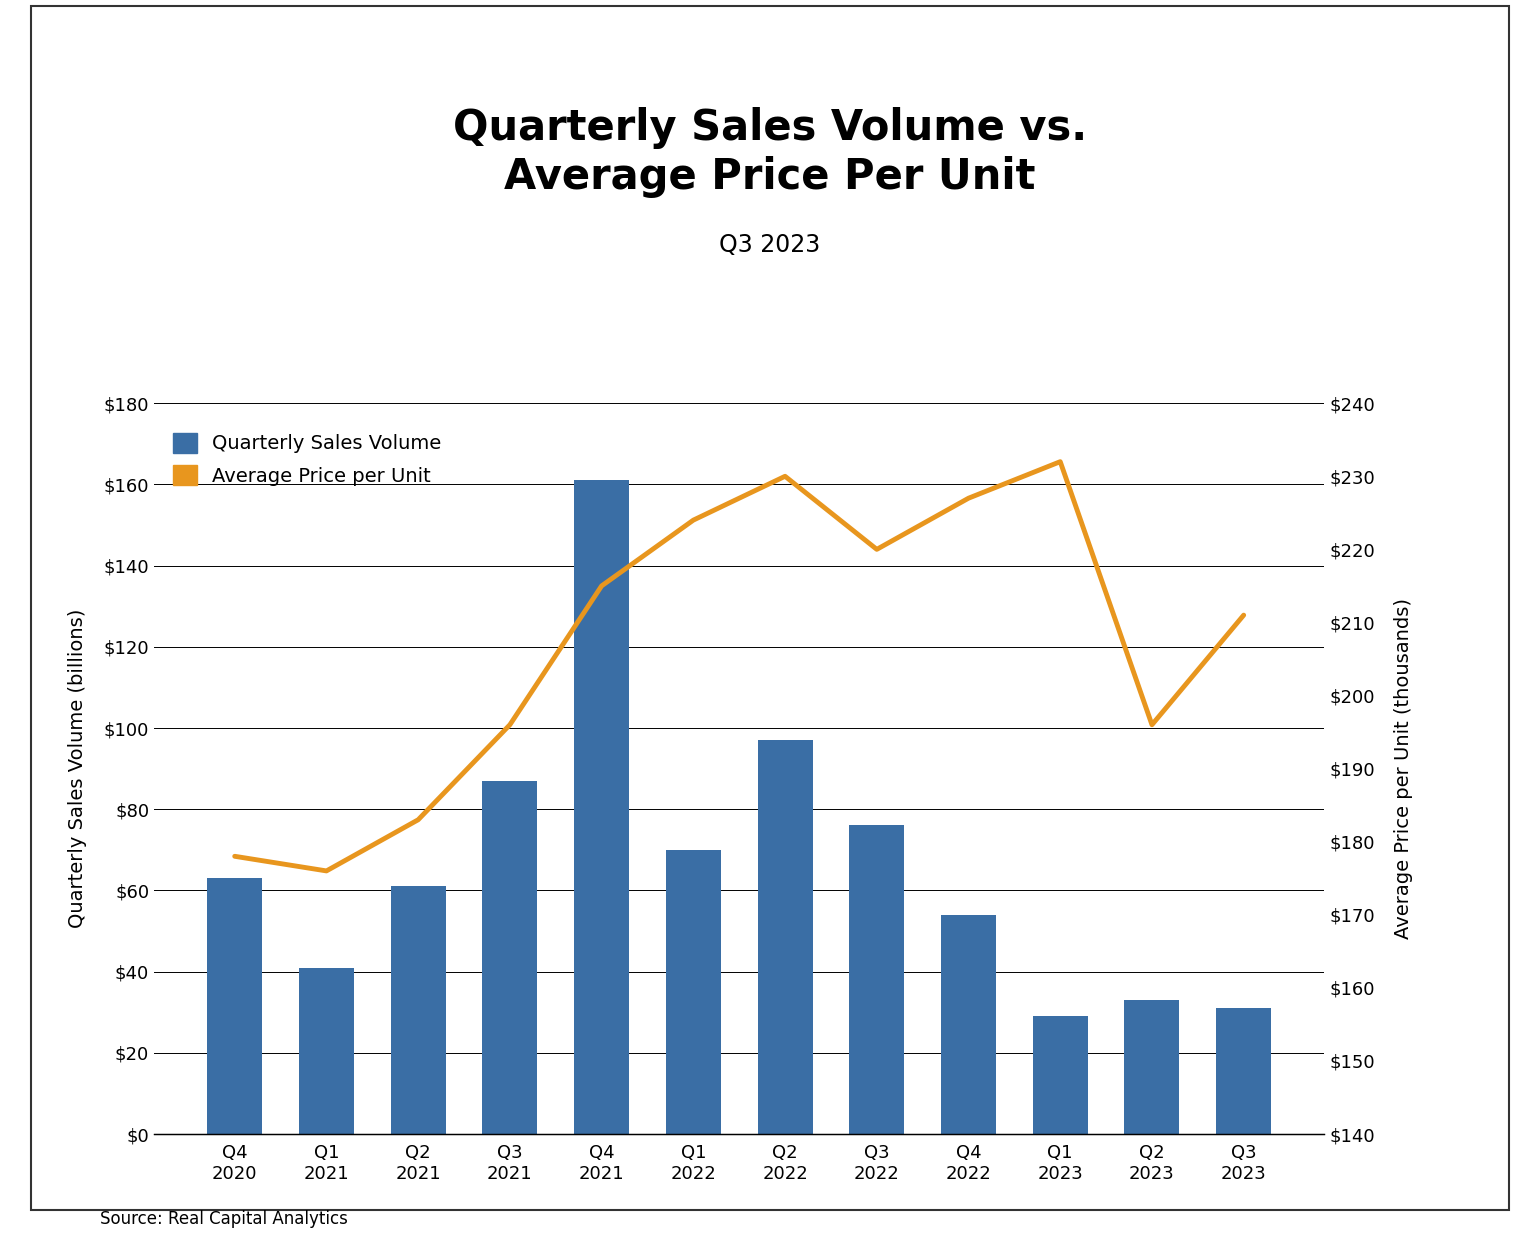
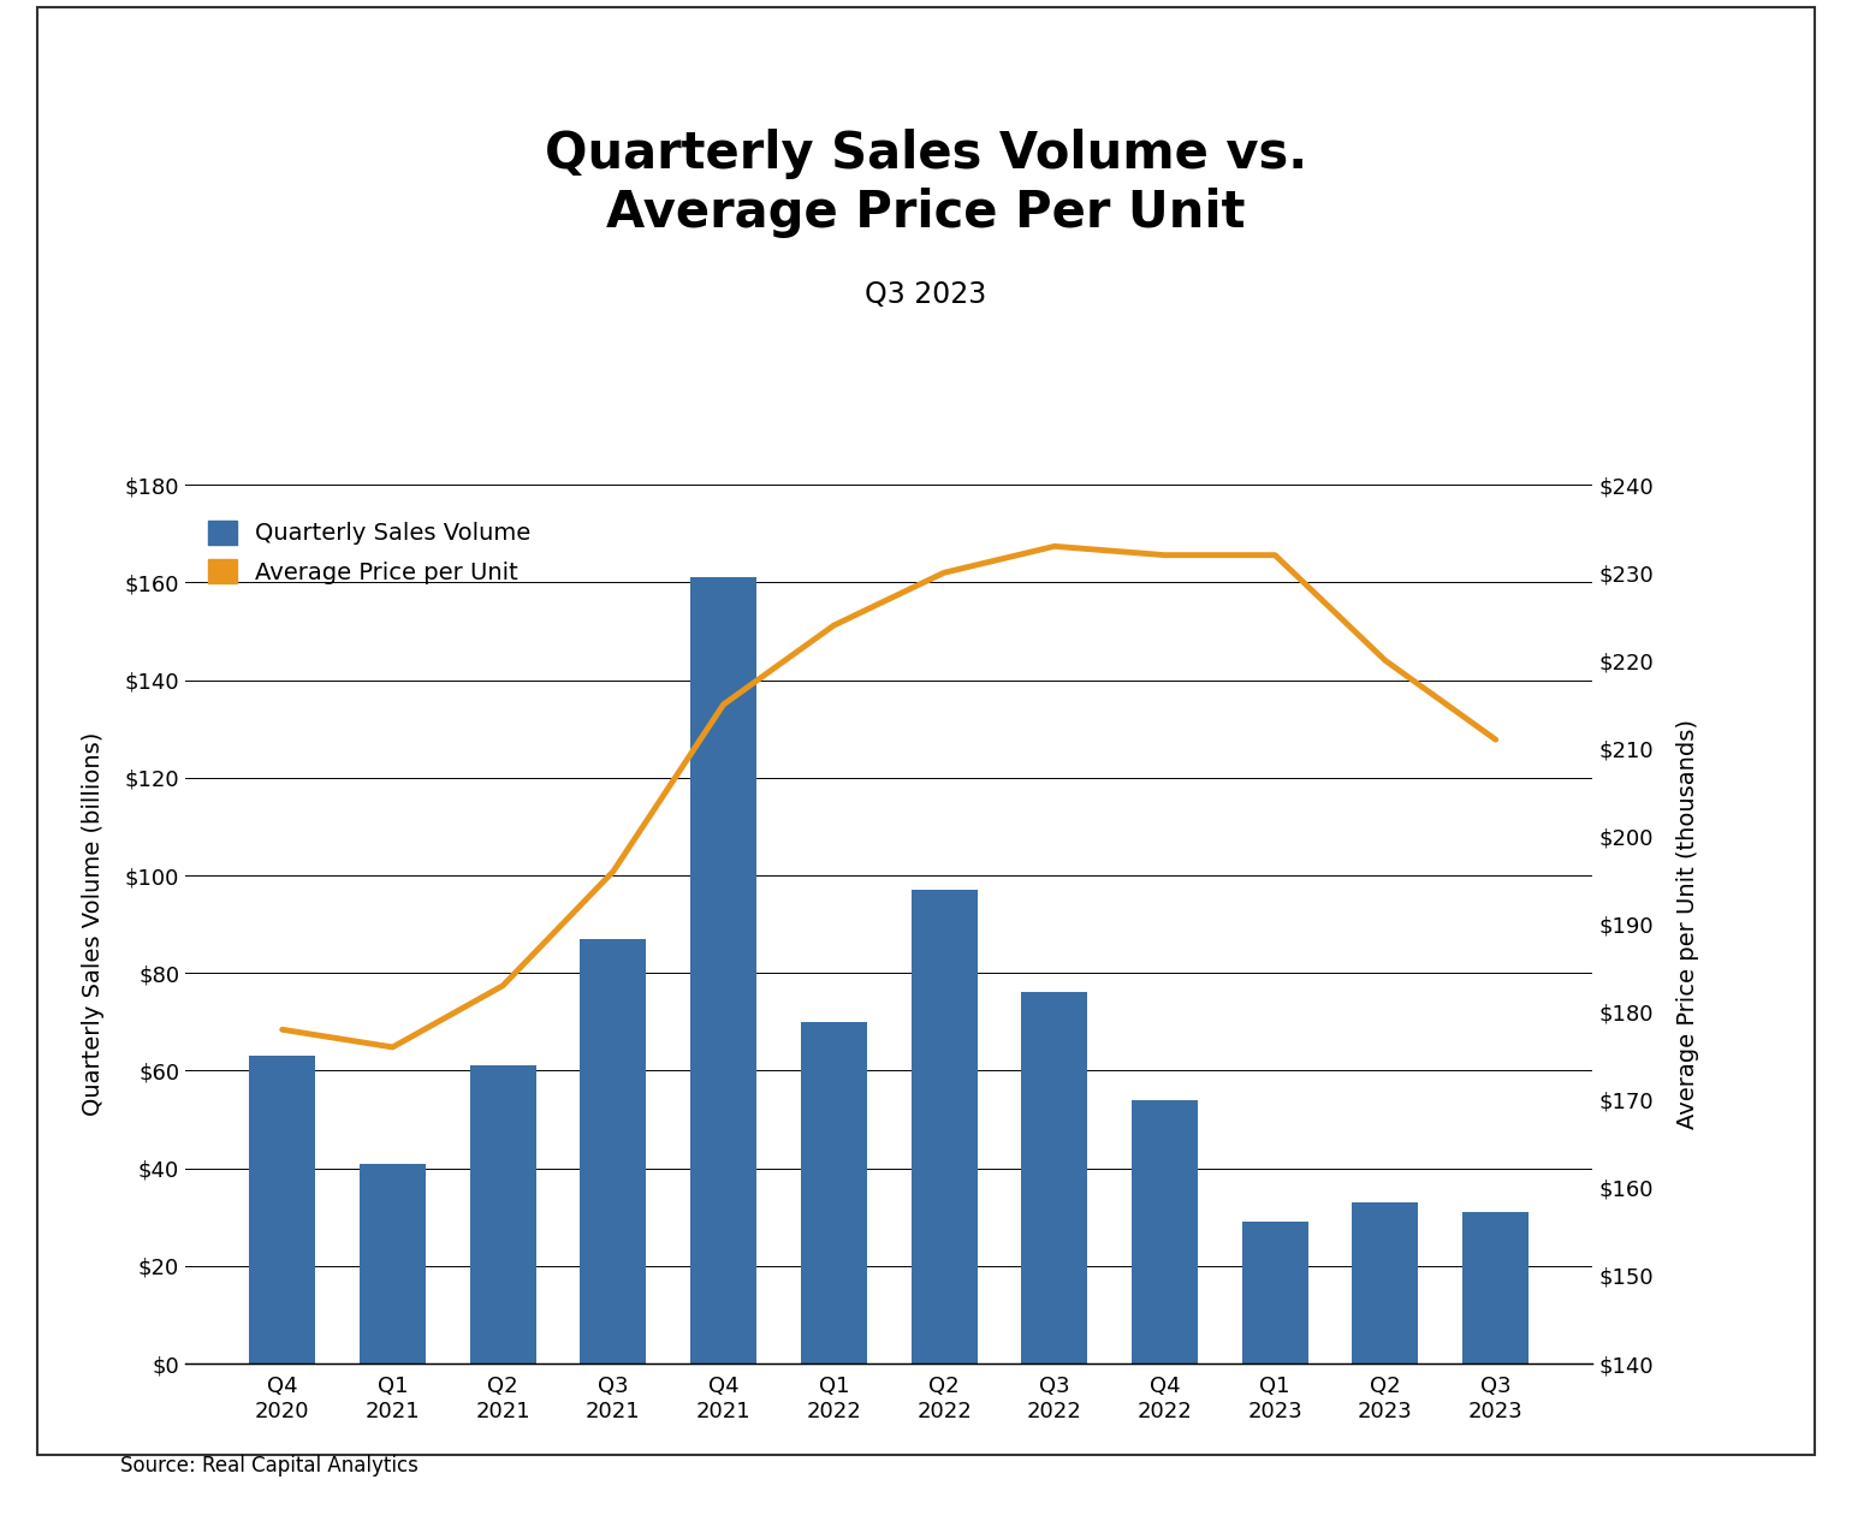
Average Price per Unit/Q3 2022: $220 -> $233
Average Price per Unit/Q4 2022: $227 -> $232
Average Price per Unit/Q2 2023: $196 -> $220
